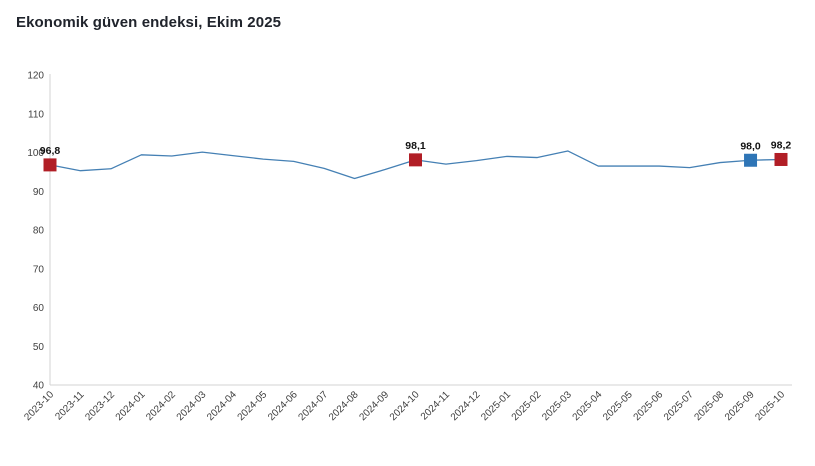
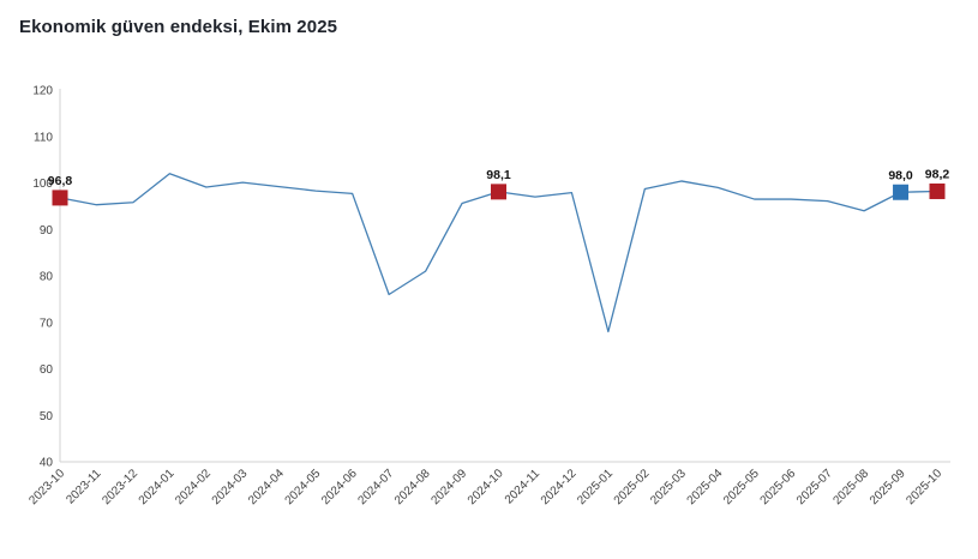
2024-01: 99 -> 102
2024-07: 96 -> 76
2024-08: 93 -> 81
2025-01: 99 -> 68
2025-04: 96 -> 99
2025-08: 97 -> 94
